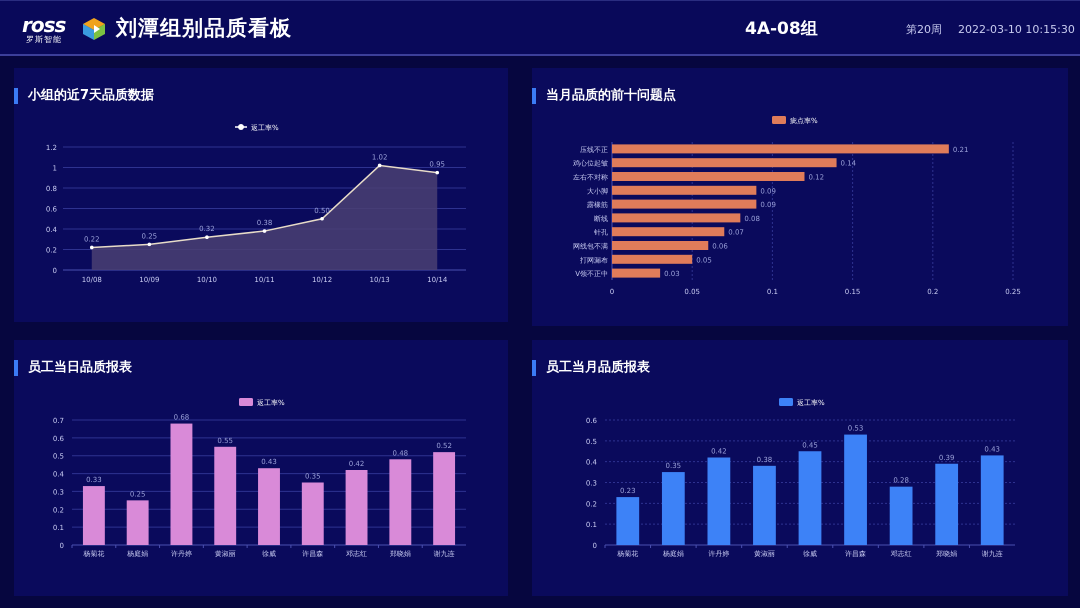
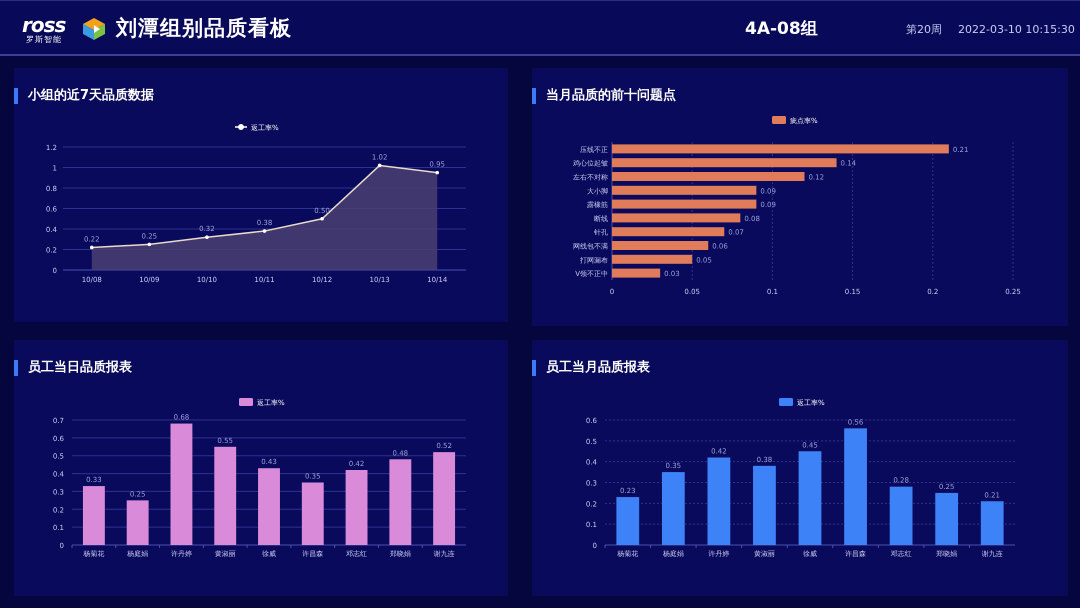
员工当月品质报表/许昌森: 0.53 -> 0.56
员工当月品质报表/郑晓娟: 0.39 -> 0.25
员工当月品质报表/谢九连: 0.43 -> 0.21
